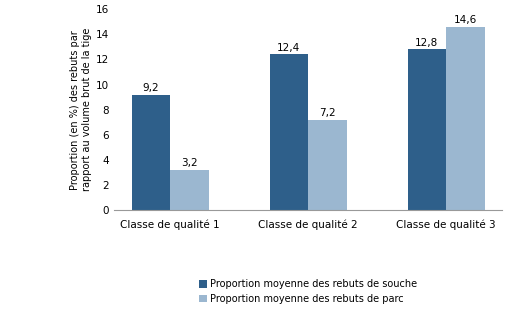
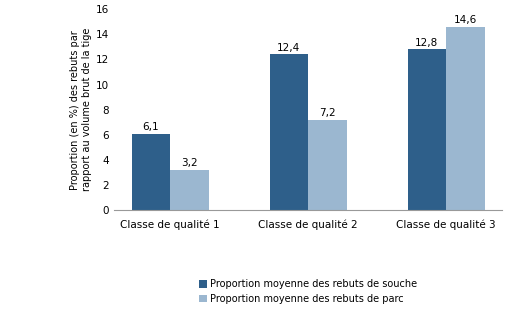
Proportion moyenne des rebuts de souche/Classe de qualité 1: 9,2 -> 6,1
